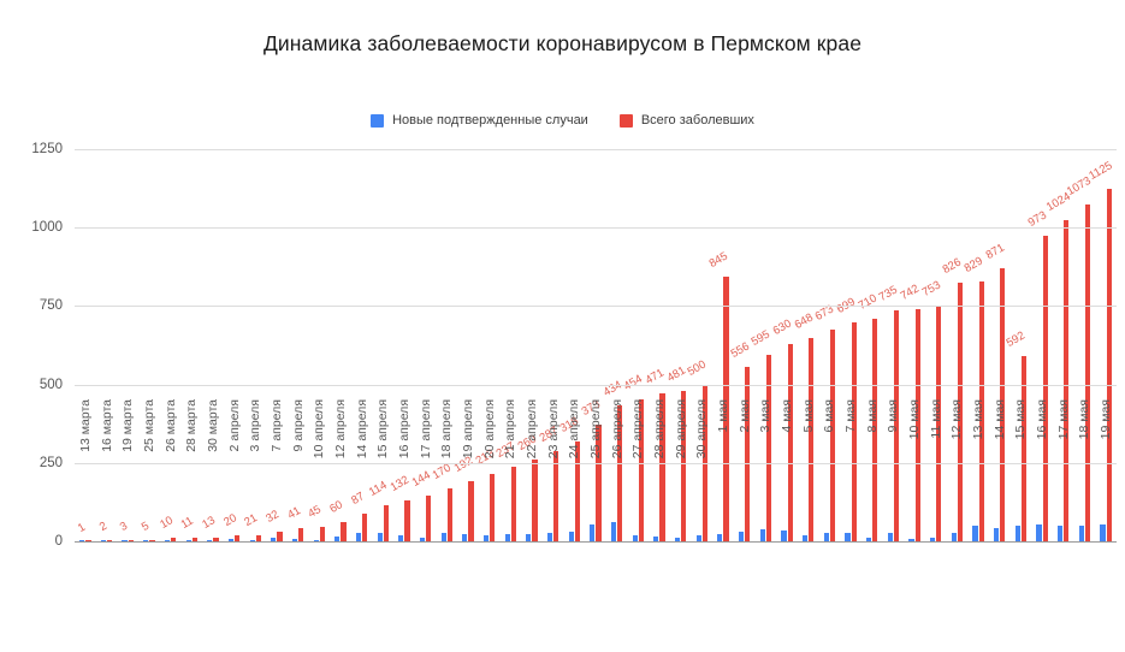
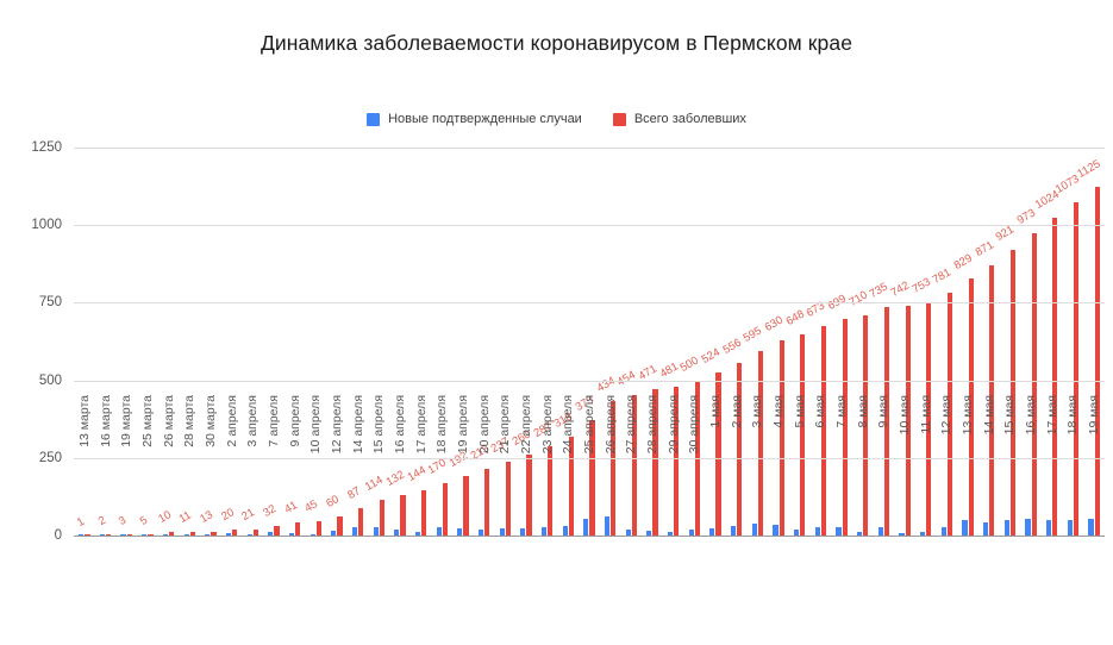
Всего заболевших/1 мая: 845 -> 524
Всего заболевших/12 мая: 826 -> 781
Всего заболевших/15 мая: 592 -> 921
